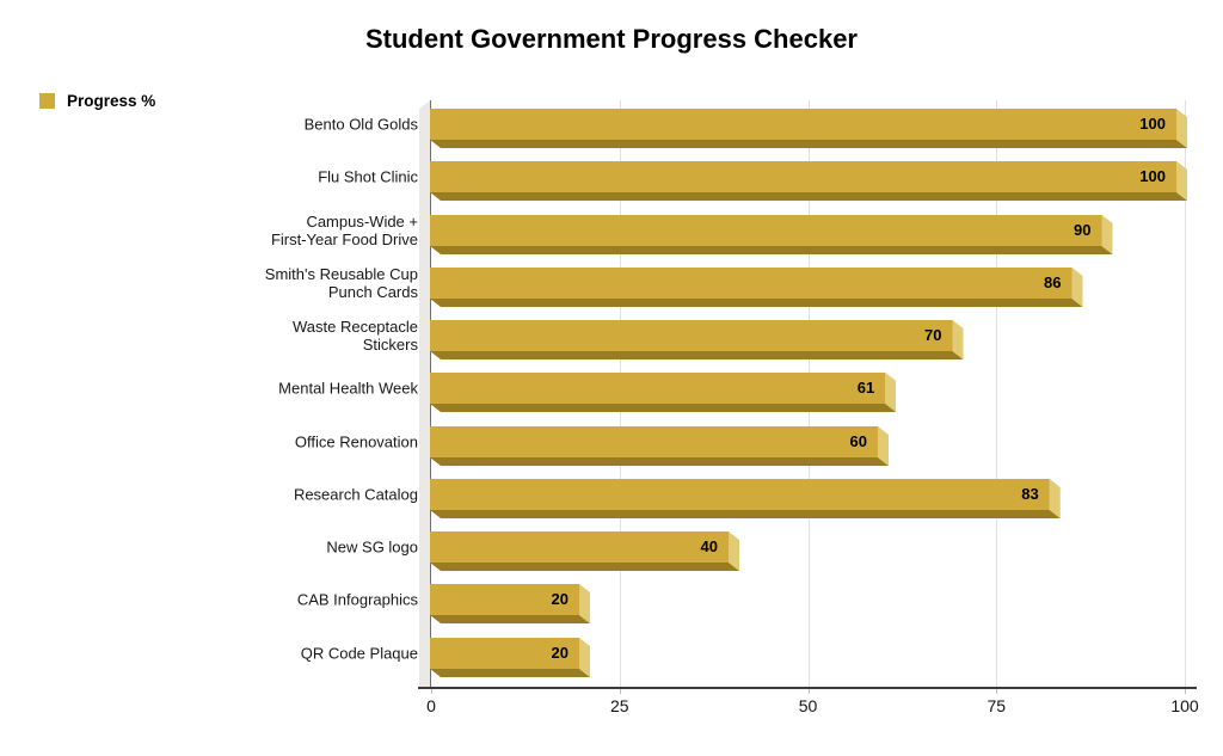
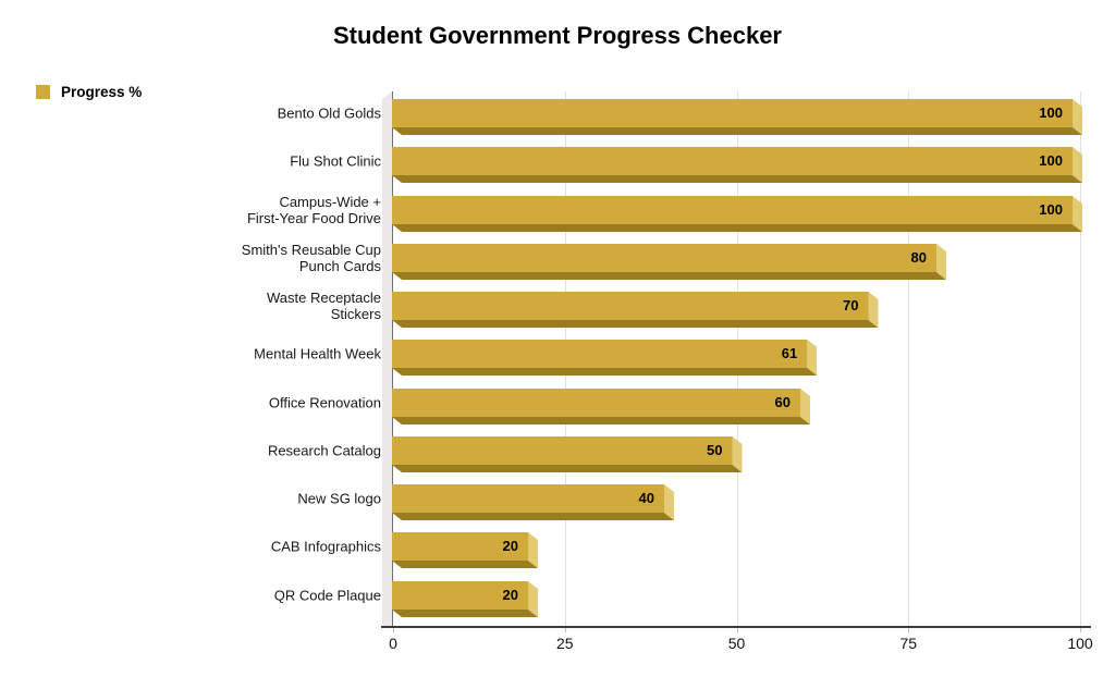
Campus-Wide + First-Year Food Drive: 90 -> 100
Smith's Reusable Cup Punch Cards: 86 -> 80
Research Catalog: 83 -> 50
